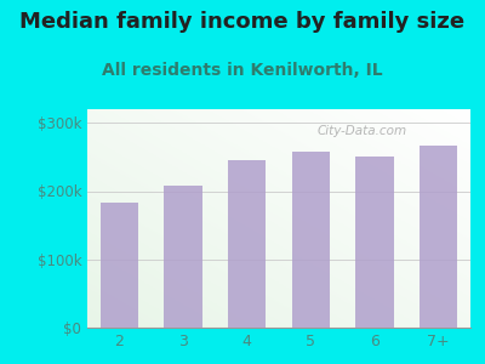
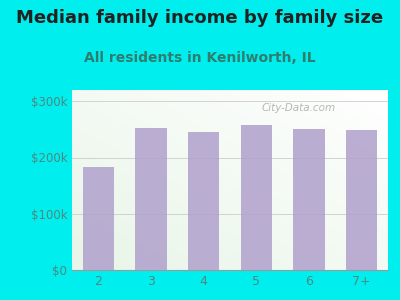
3: $208k -> $253k
7+: $266k -> $248k
